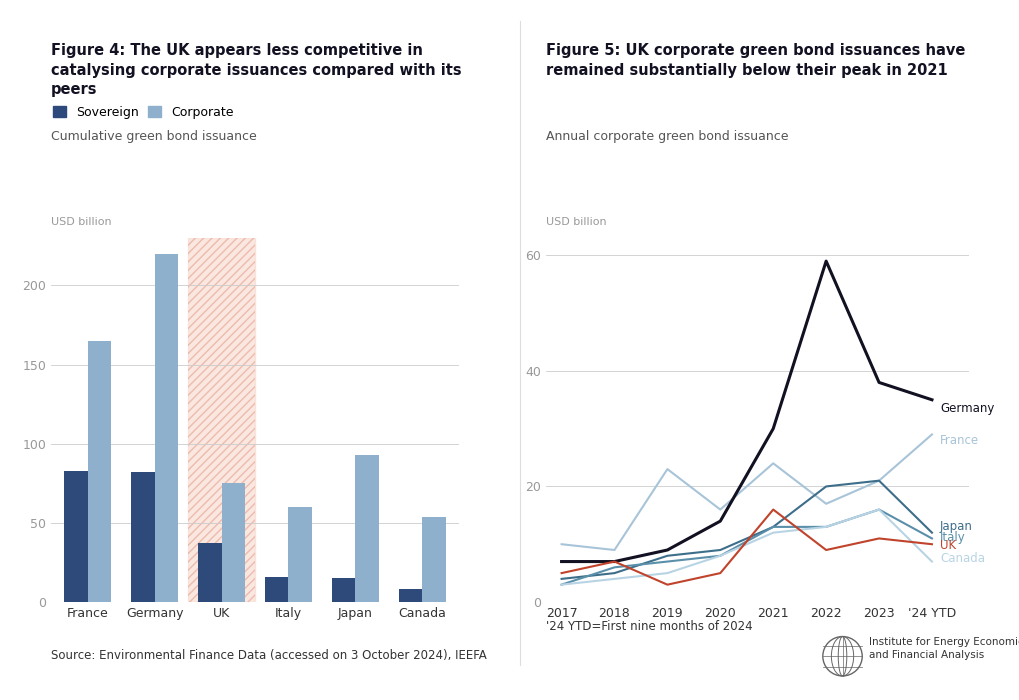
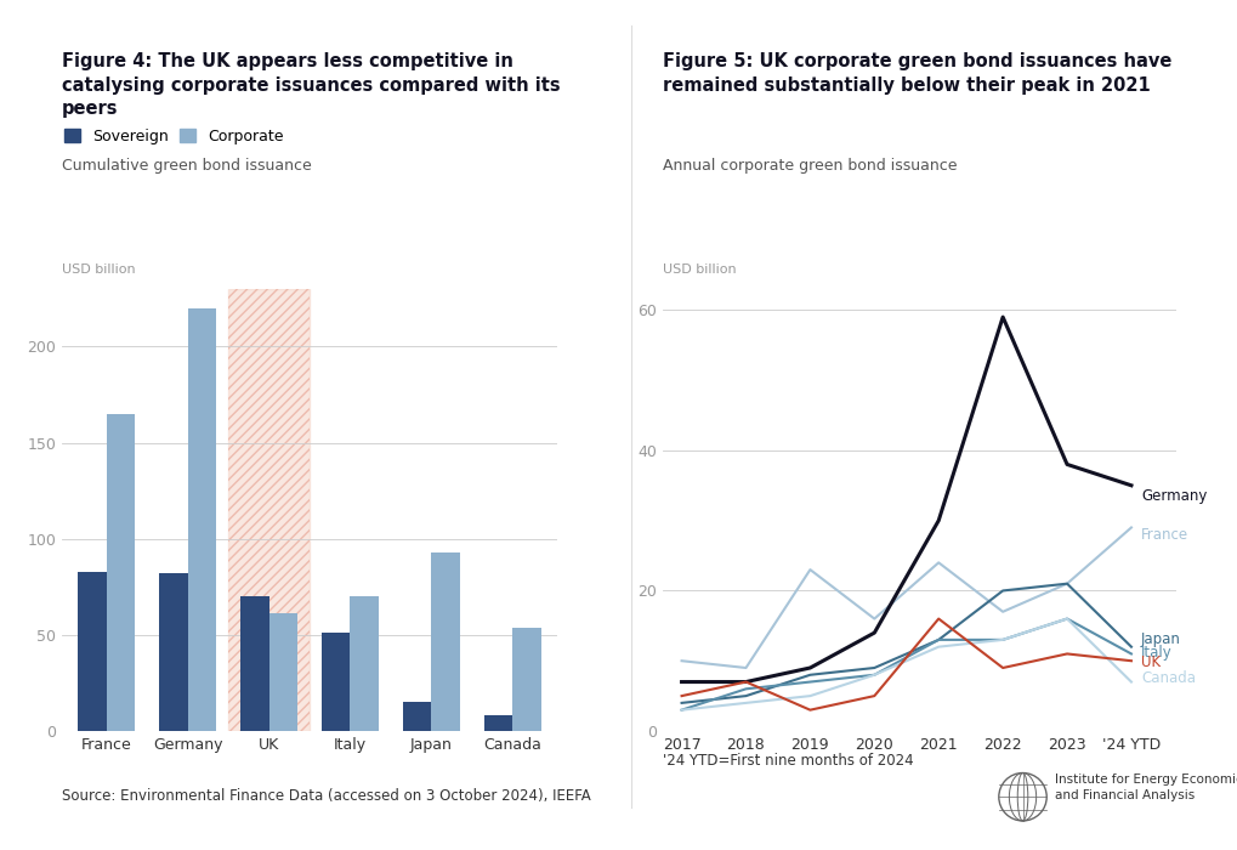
Sovereign/UK: 37 -> 70
Corporate/UK: 75 -> 61
Sovereign/Italy: 16 -> 51
Corporate/Italy: 60 -> 70
